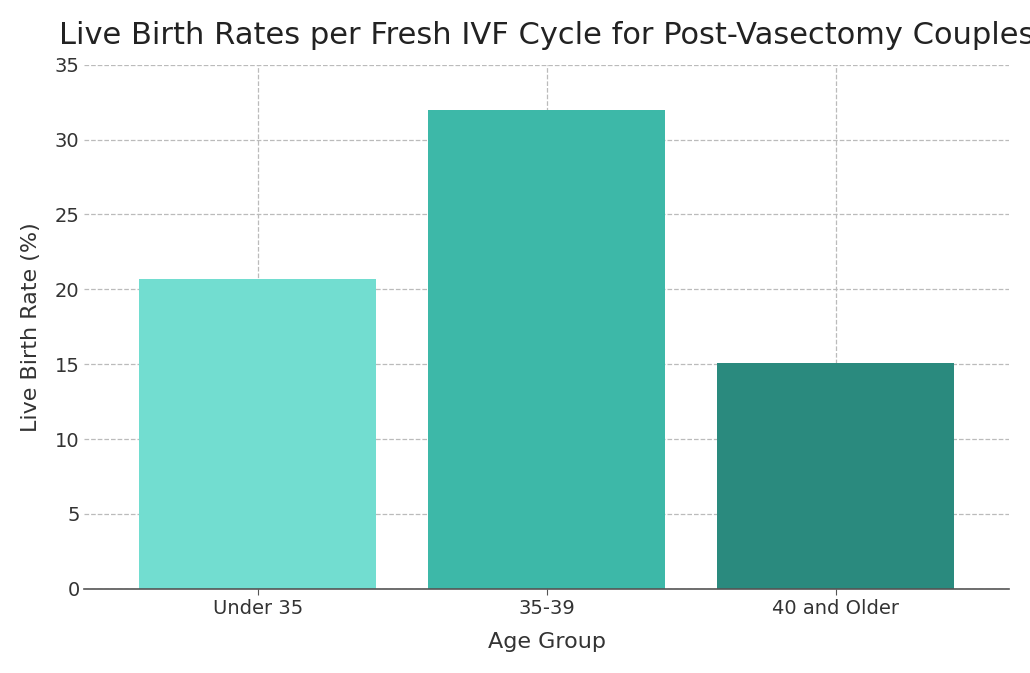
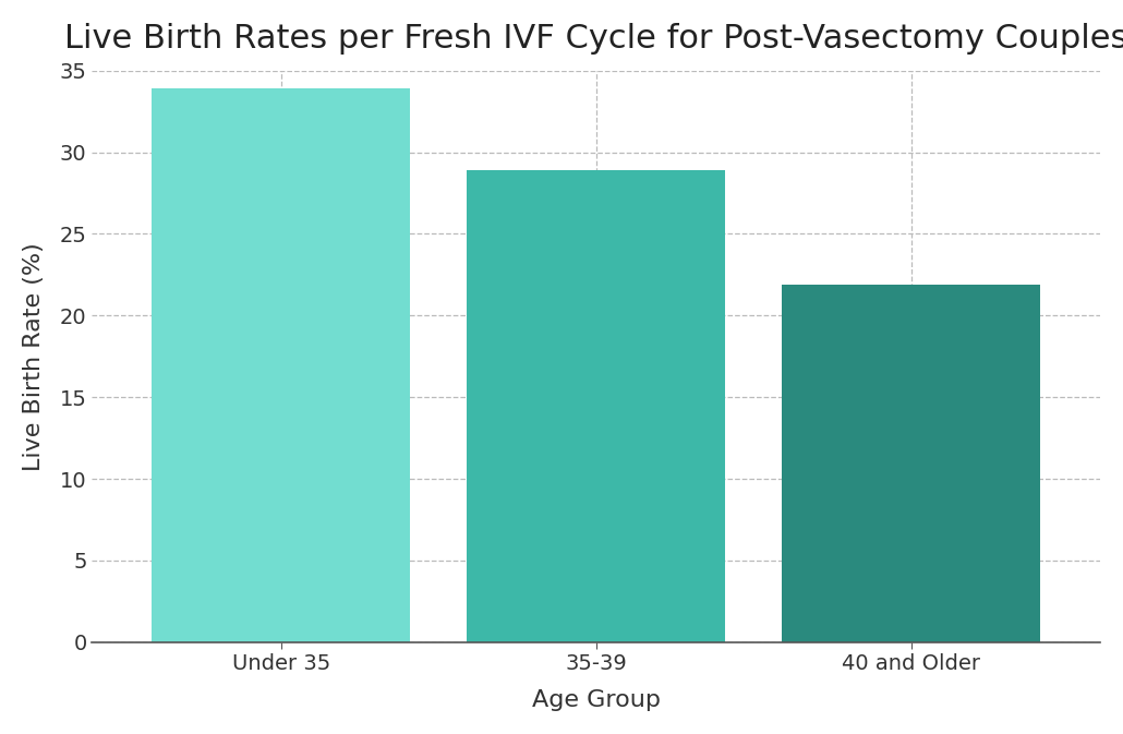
Under 35: 20.7 -> 33.9
35-39: 32.0 -> 28.9
40 and Older: 15.1 -> 21.9
